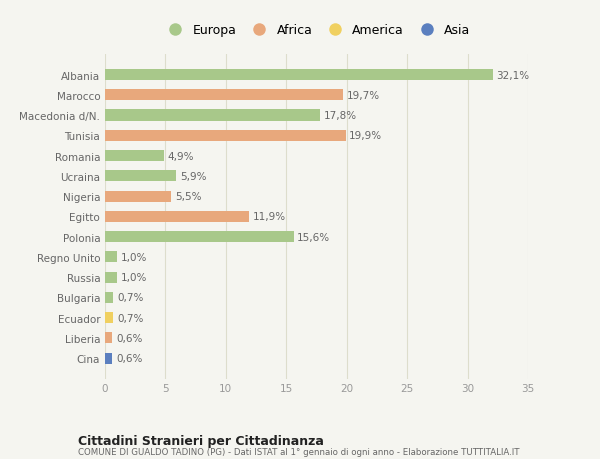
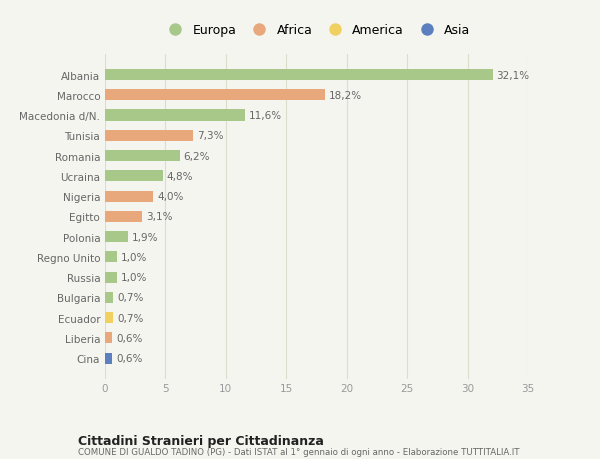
Marocco: 19,7% -> 18,2%
Macedonia d/N.: 17,8% -> 11,6%
Tunisia: 19,9% -> 7,3%
Romania: 4,9% -> 6,2%
Ucraina: 5,9% -> 4,8%
Nigeria: 5,5% -> 4,0%
Egitto: 11,9% -> 3,1%
Polonia: 15,6% -> 1,9%
